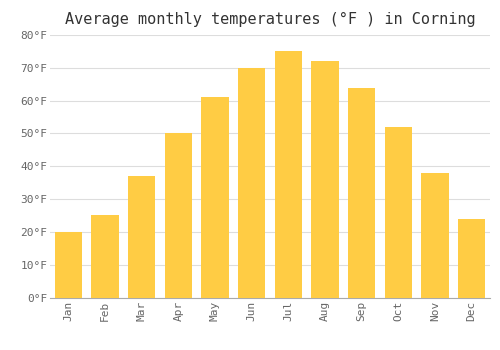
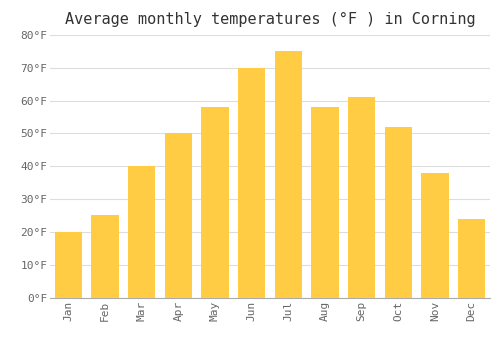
Mar: 37°F -> 40°F
May: 61°F -> 58°F
Aug: 72°F -> 58°F
Sep: 64°F -> 61°F
